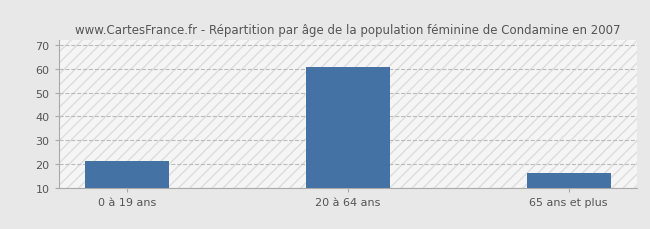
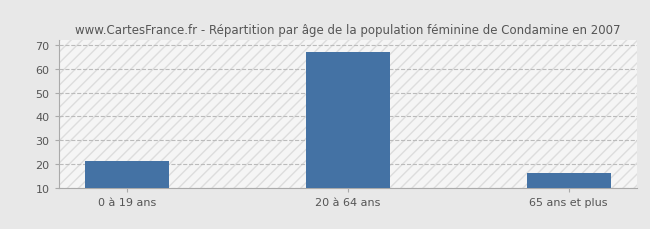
20 à 64 ans: 61 -> 67
